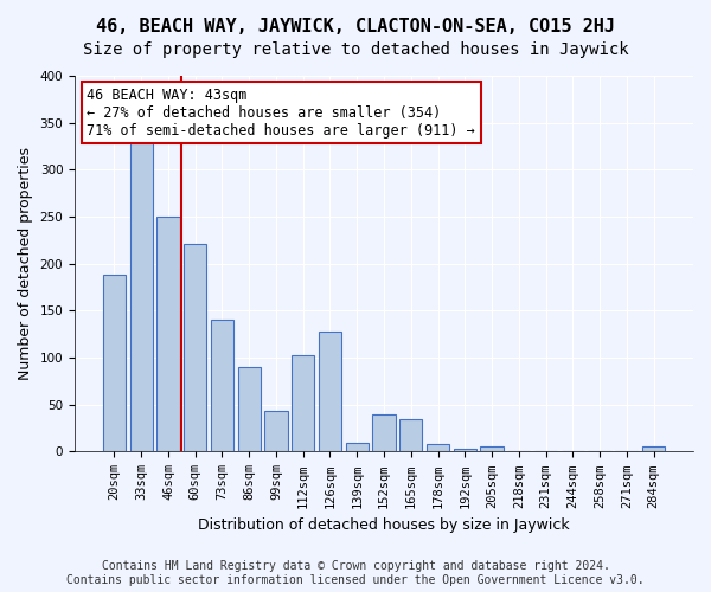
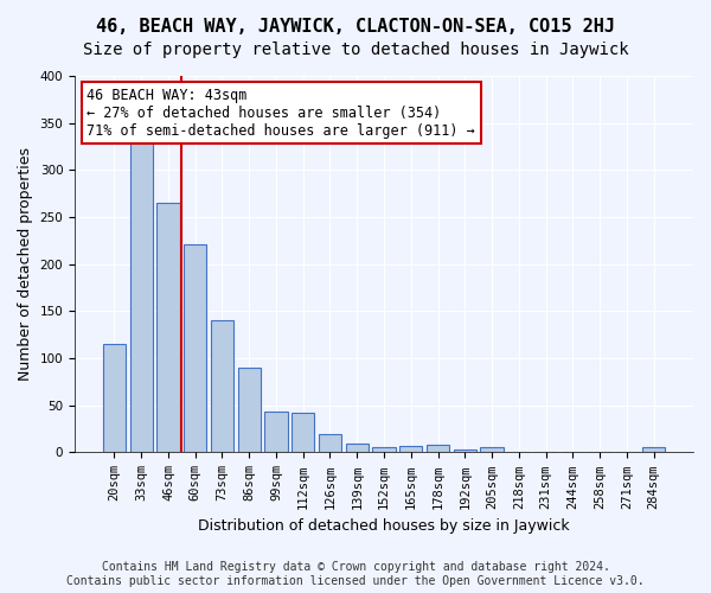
20sqm: 188 -> 115
46sqm: 250 -> 265
112sqm: 102 -> 42
126sqm: 128 -> 19
152sqm: 40 -> 6
165sqm: 34 -> 7
